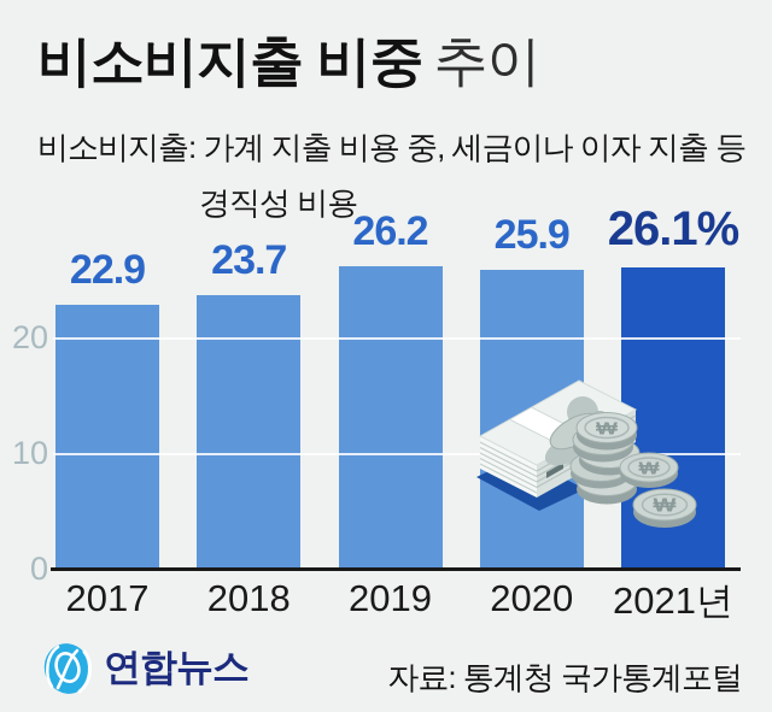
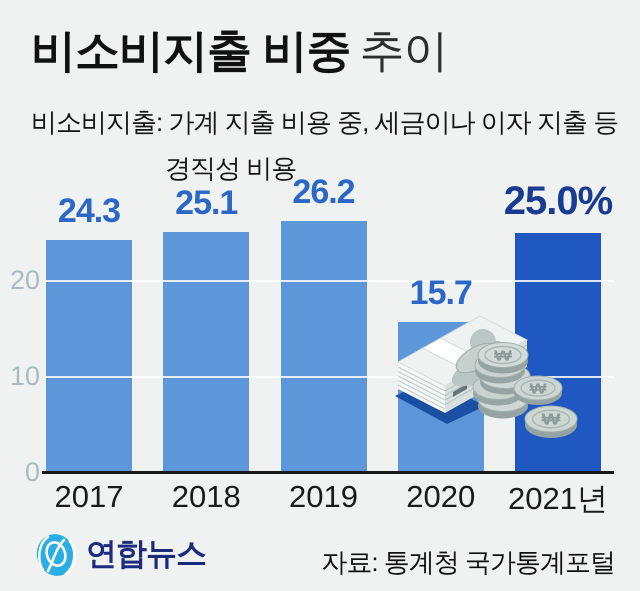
2017: 22.9 -> 24.3
2018: 23.7 -> 25.1
2020: 25.9 -> 15.7
2021년: 26.1% -> 25.0%
